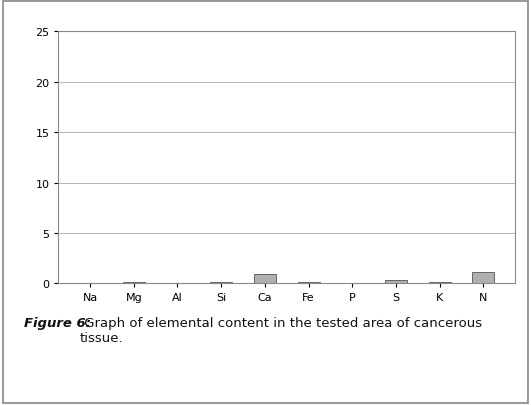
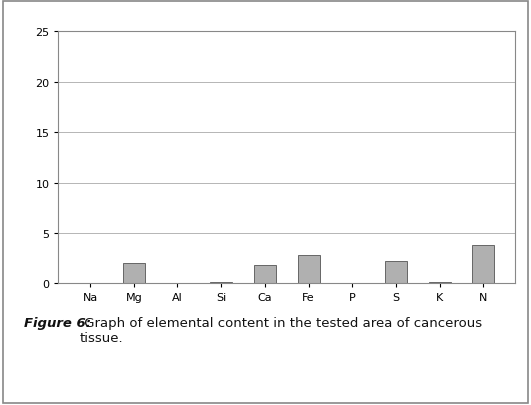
Mg: 0.1 -> 2.0
Ca: 0.9 -> 1.8
Fe: 0.1 -> 2.8
S: 0.3 -> 2.2
N: 1.1 -> 3.8
